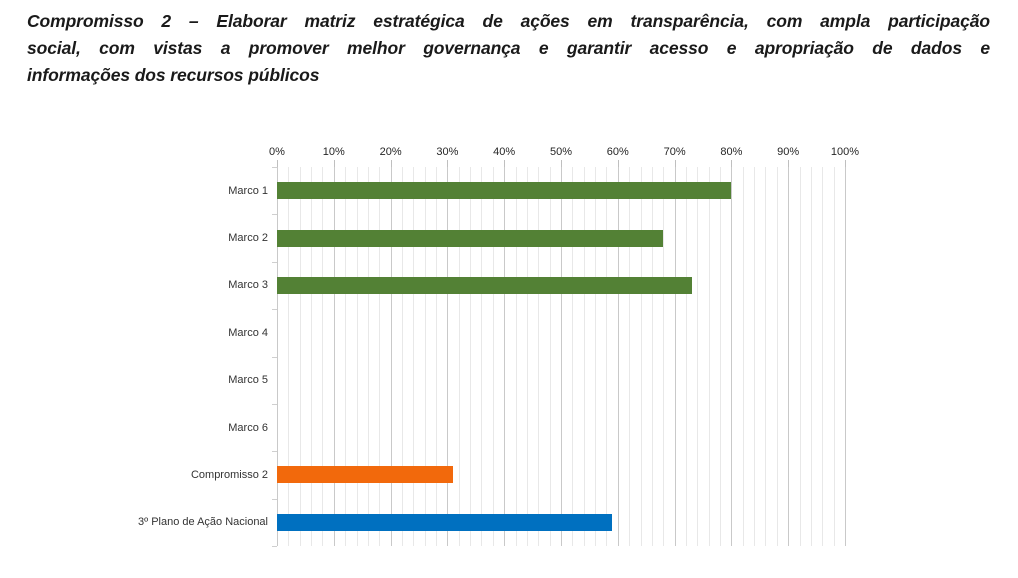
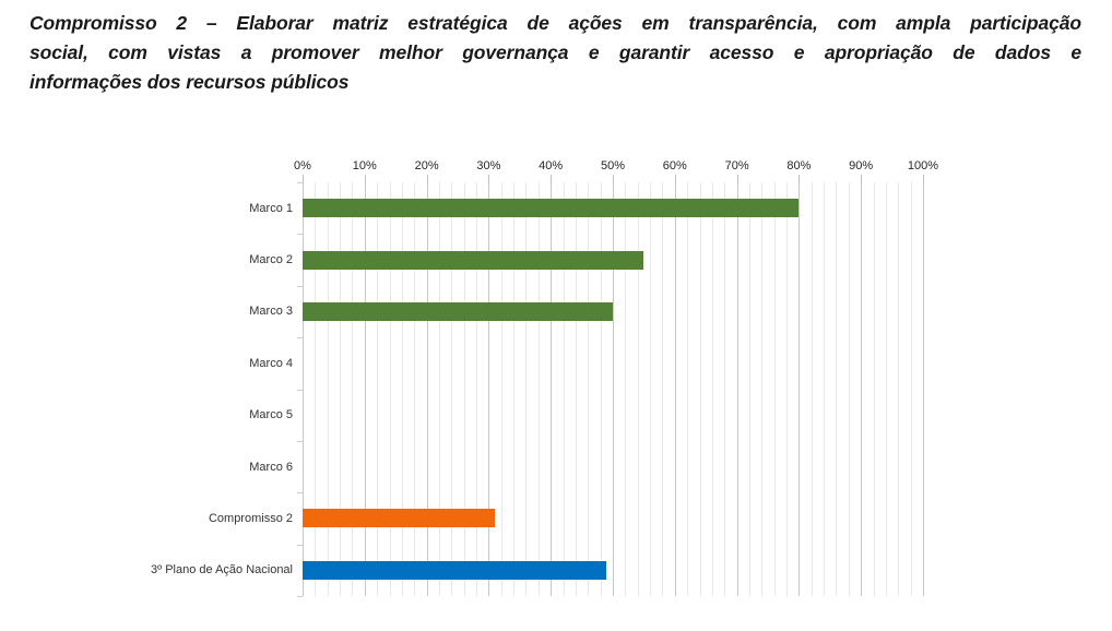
Marco 2: 68% -> 55%
Marco 3: 73% -> 50%
3º Plano de Ação Nacional: 59% -> 49%
